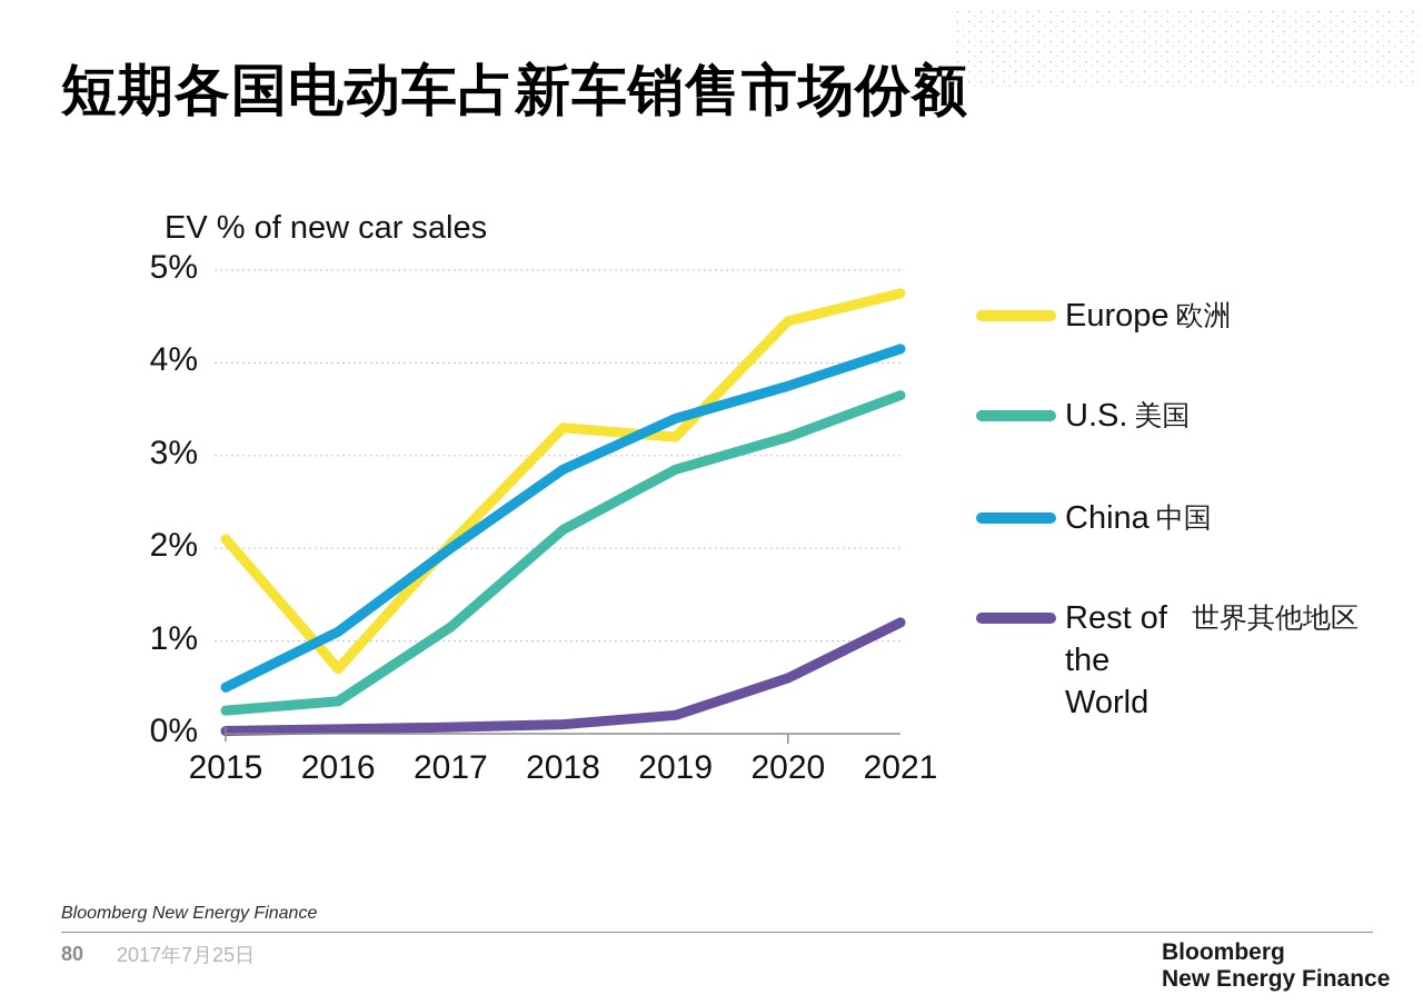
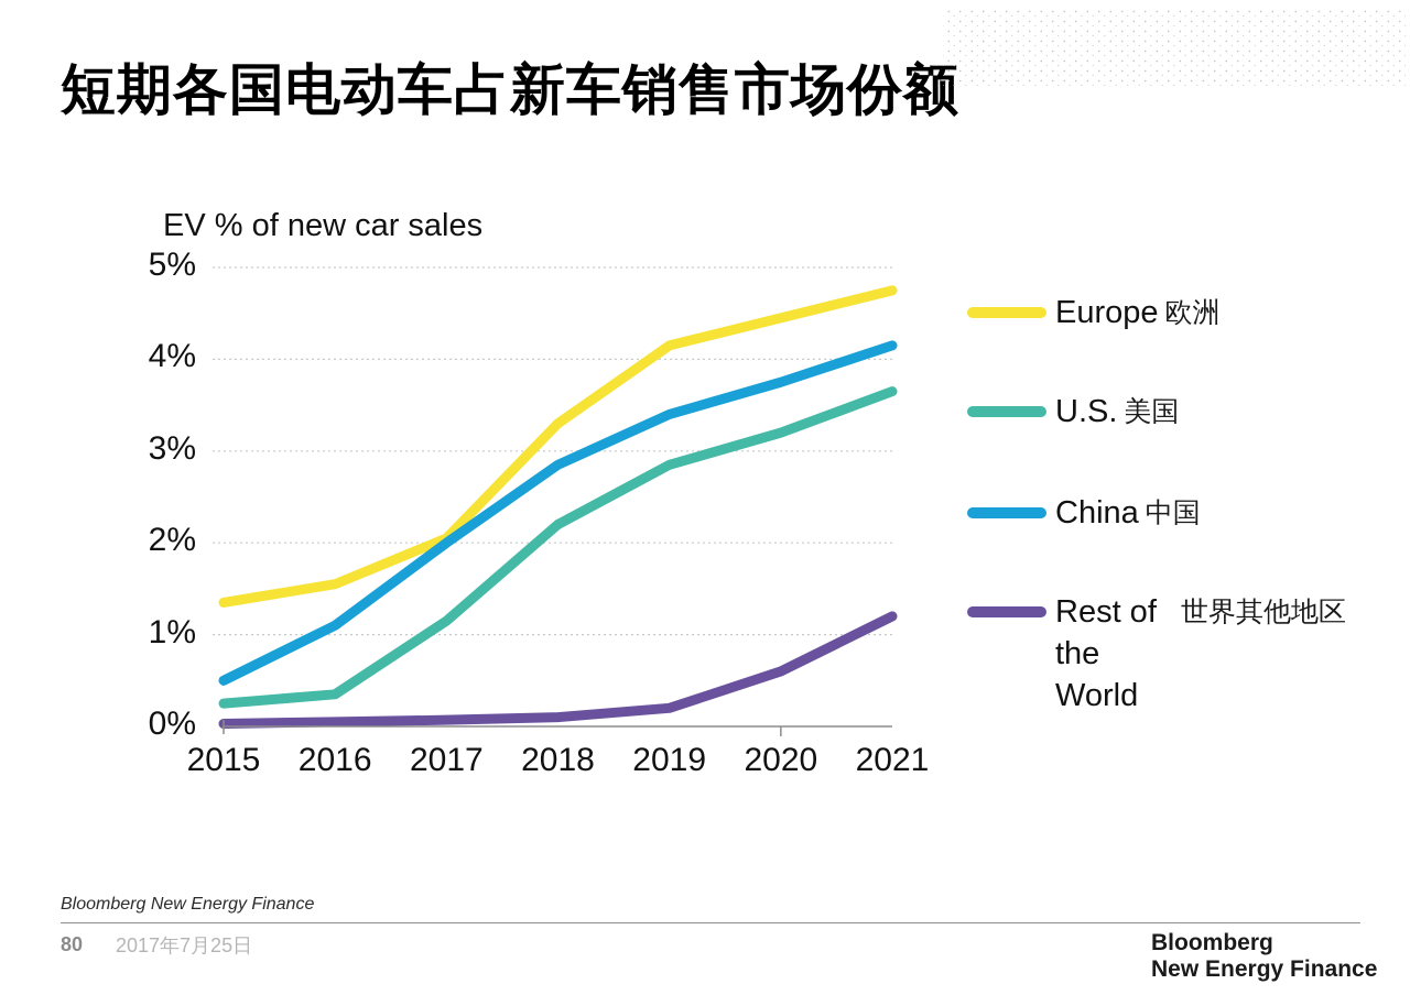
Europe/2015: 2.1% -> 1.4%
Europe/2016: 0.7% -> 1.6%
Europe/2019: 3.2% -> 4.2%
